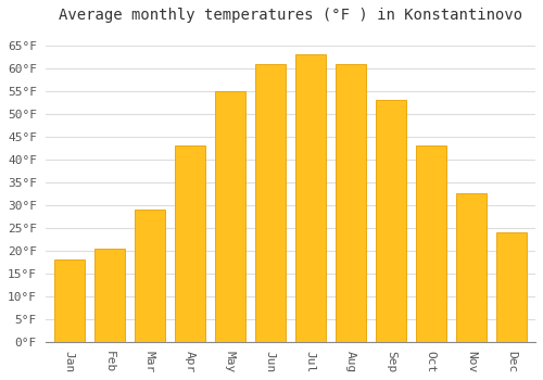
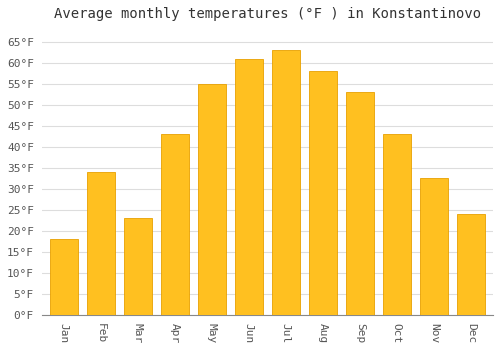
Feb: 20.5°F -> 34.0°F
Mar: 29.0°F -> 23.0°F
Aug: 61.0°F -> 58.0°F
